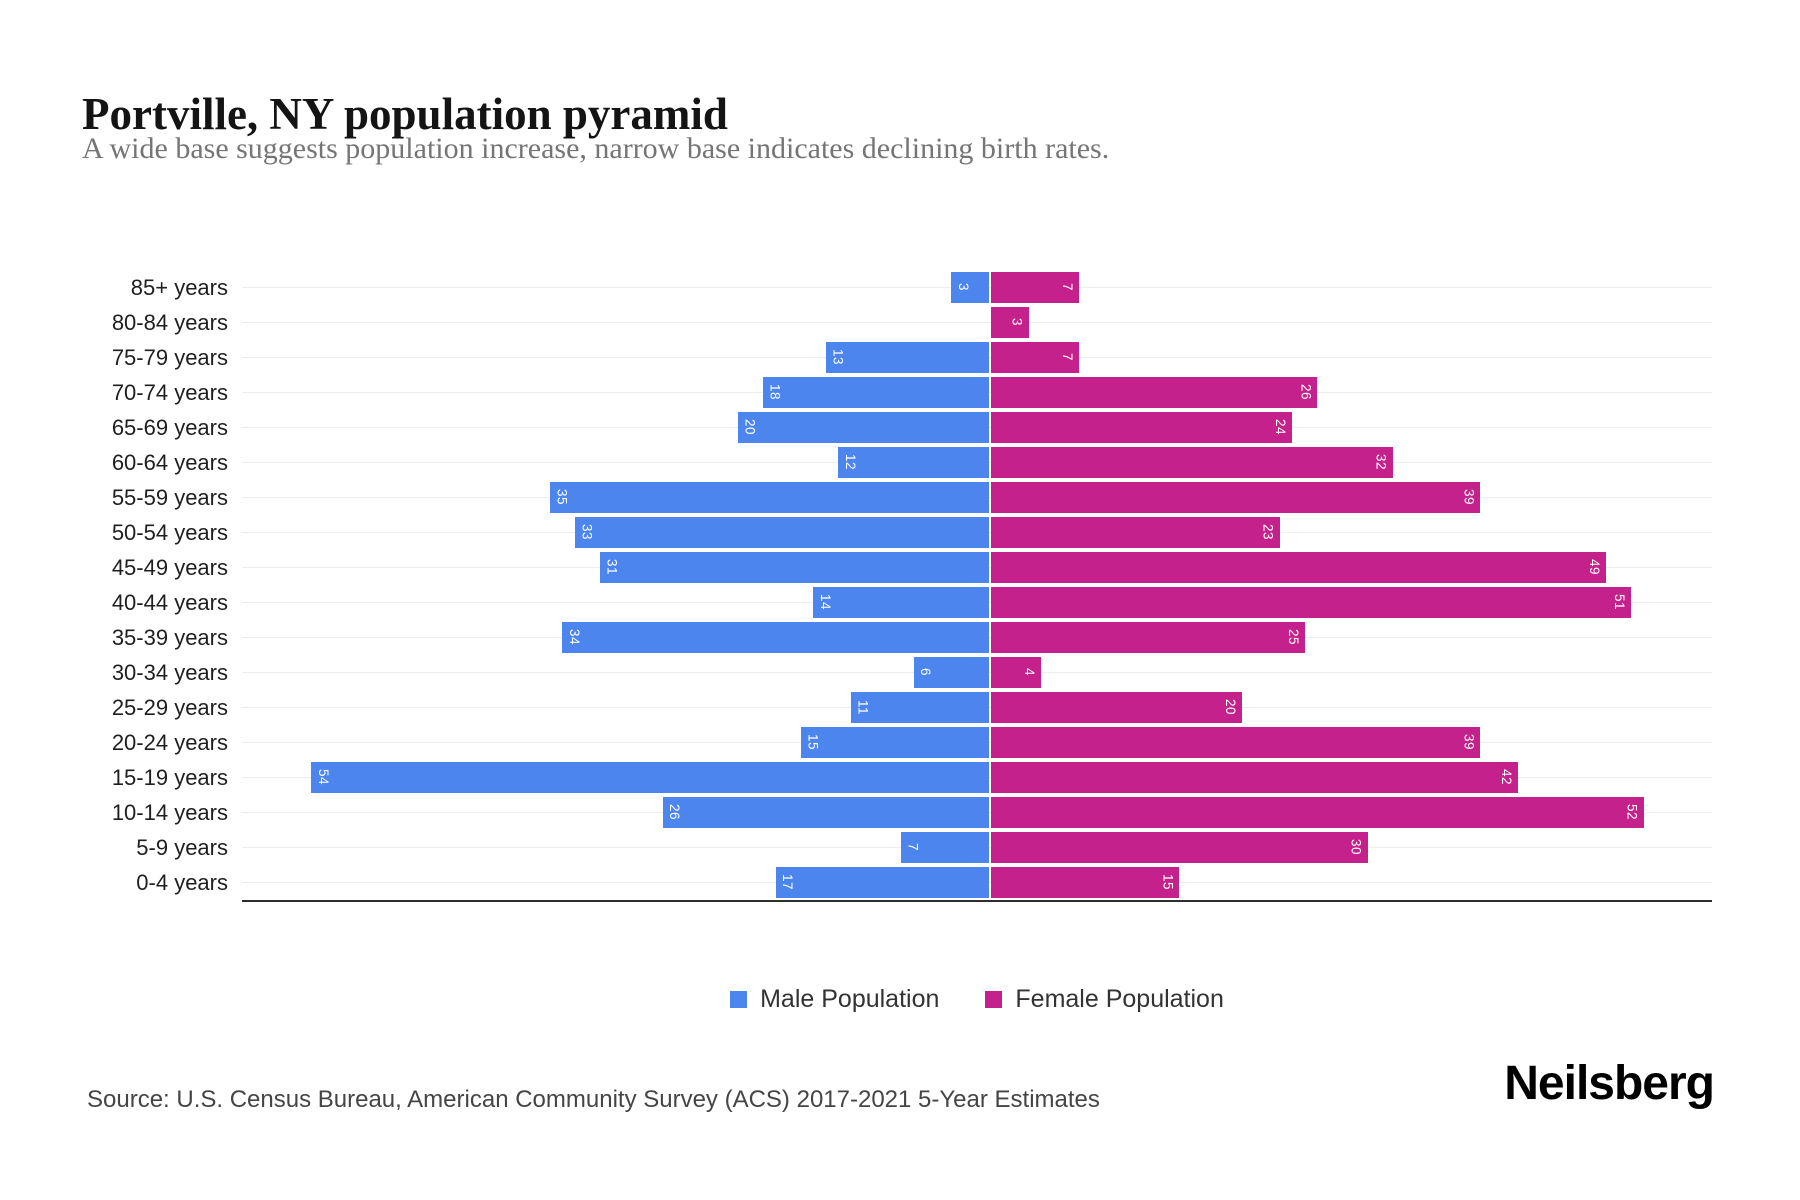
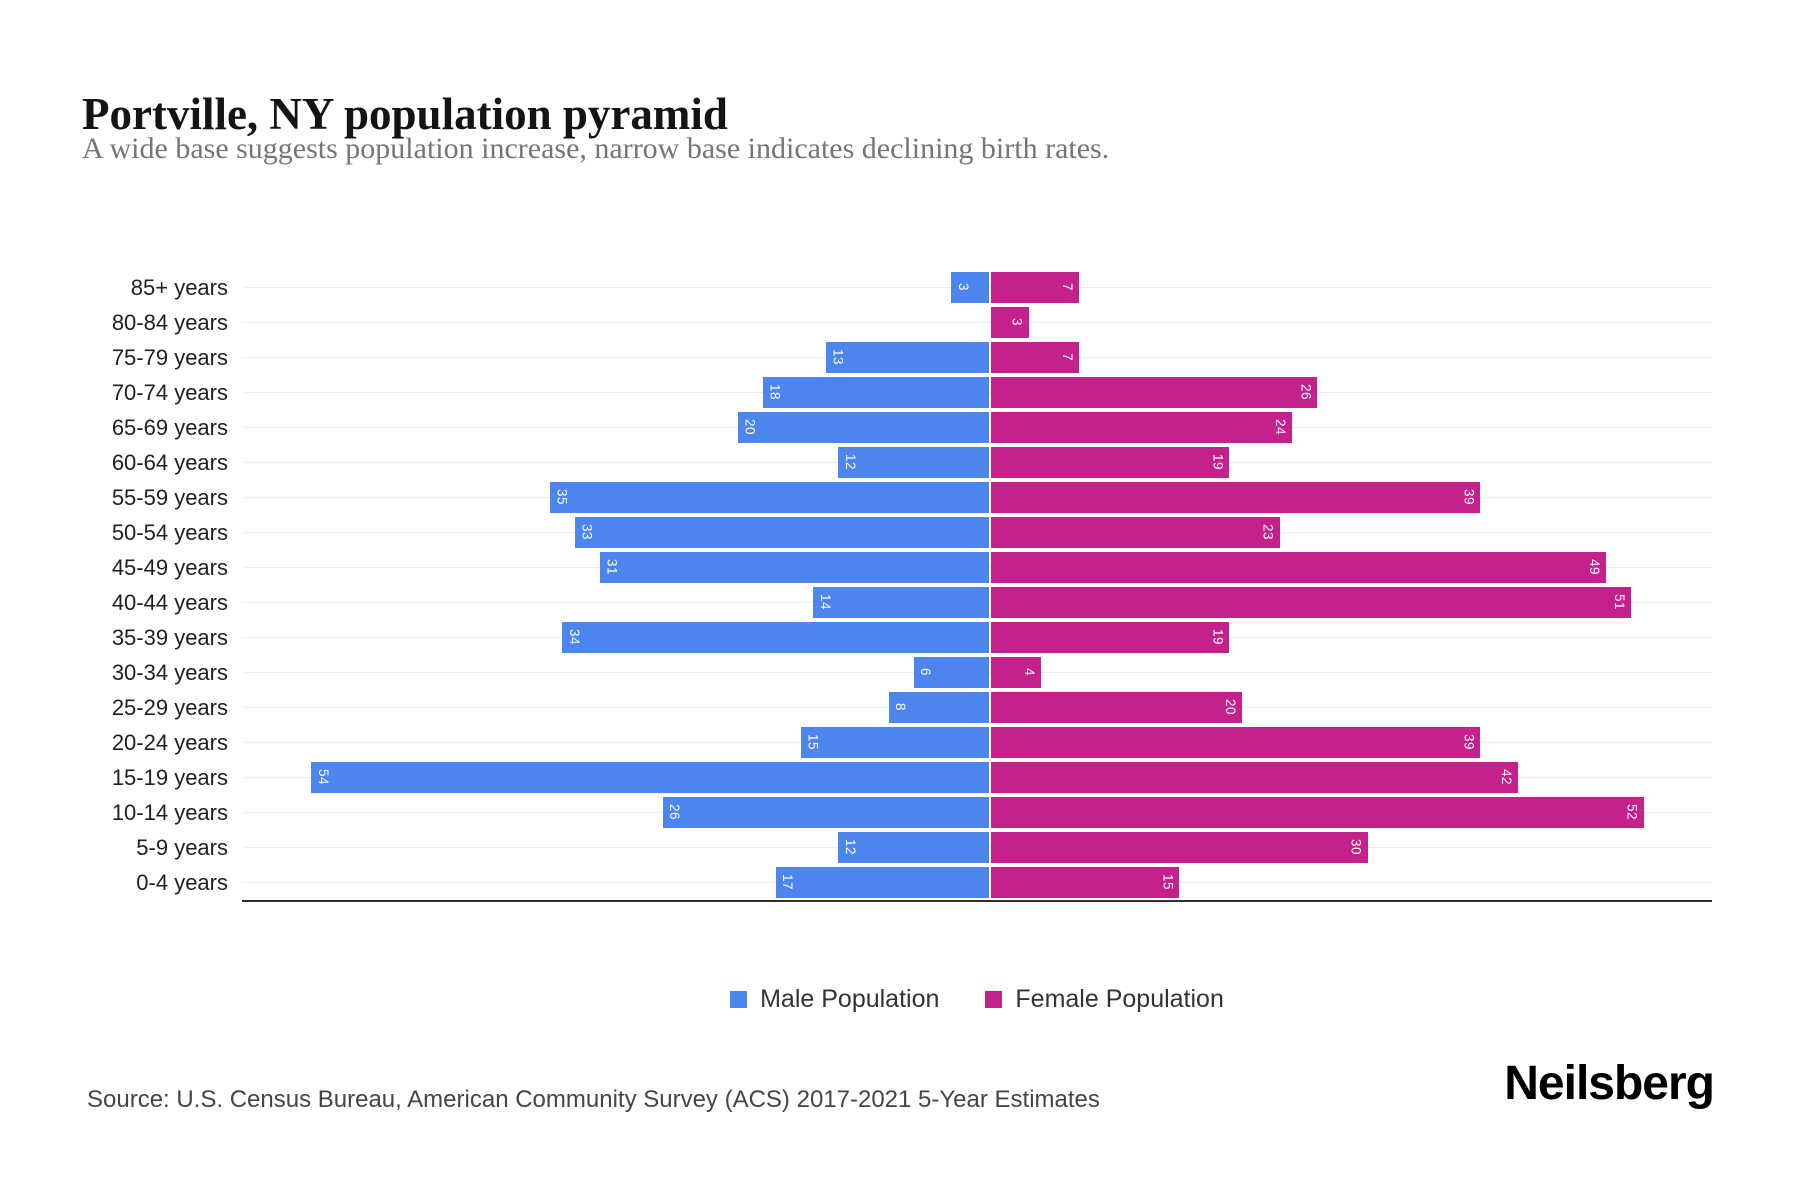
Female Population/60-64 years: 32 -> 19
Female Population/35-39 years: 25 -> 19
Male Population/25-29 years: 11 -> 8
Male Population/5-9 years: 7 -> 12
